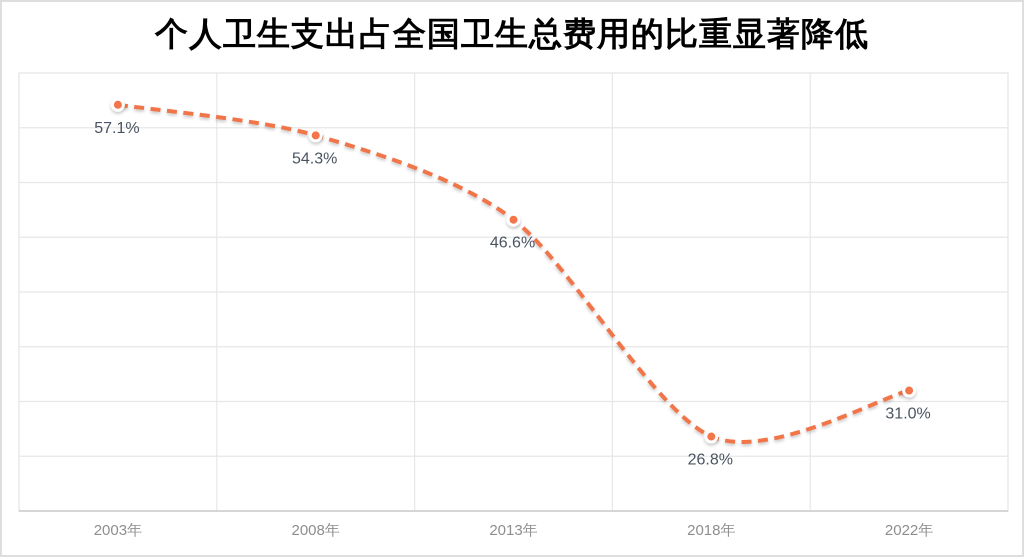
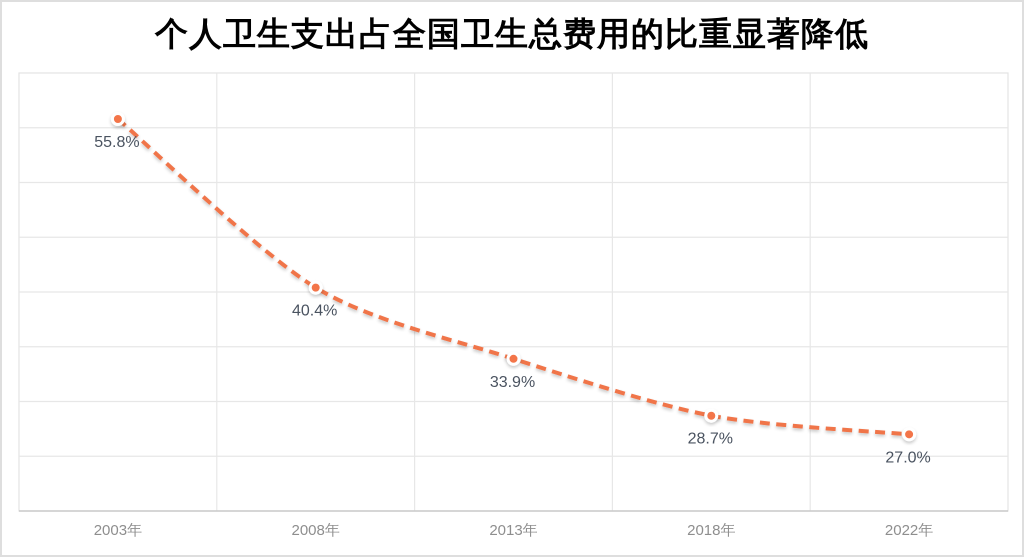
2003年: 57.1% -> 55.8%
2008年: 54.3% -> 40.4%
2013年: 46.6% -> 33.9%
2018年: 26.8% -> 28.7%
2022年: 31.0% -> 27.0%
